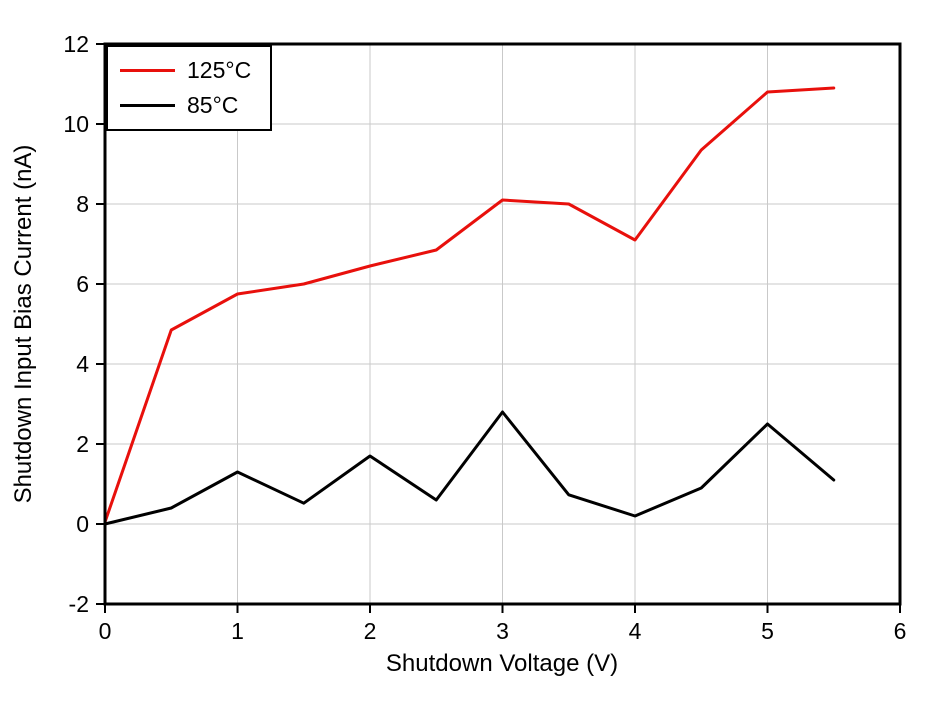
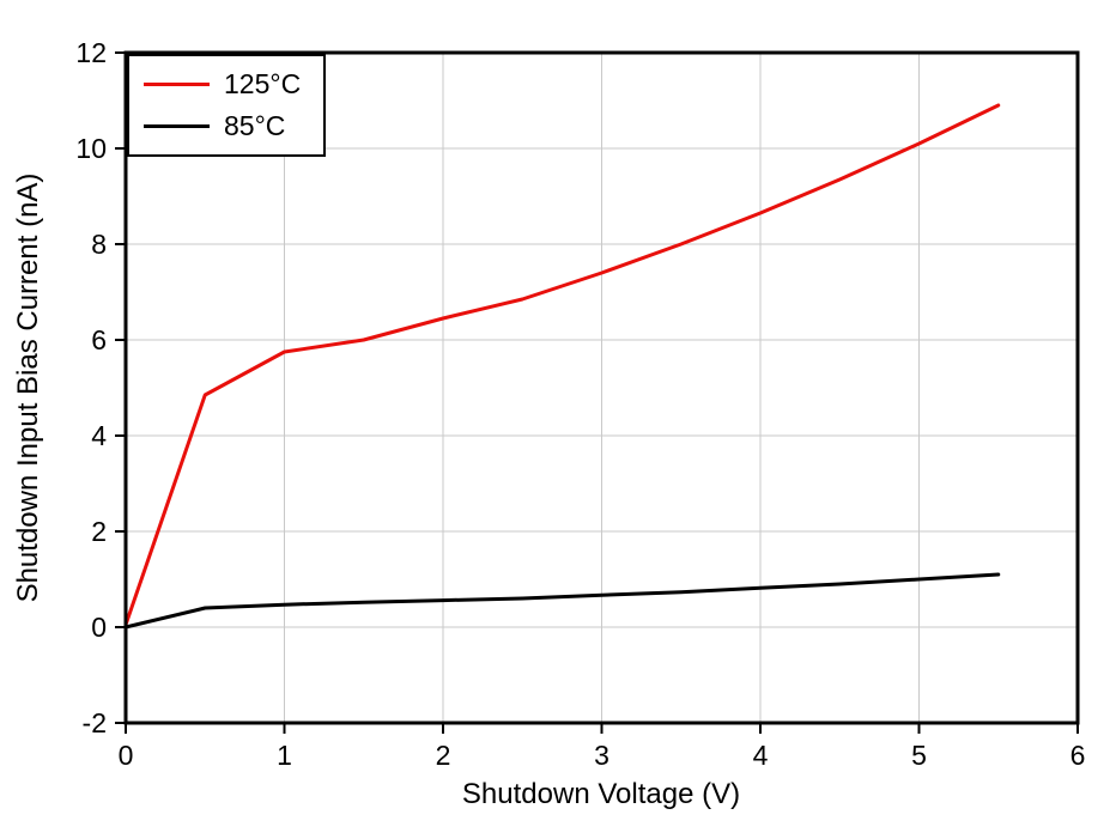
85°C/1: 1.3 -> 0.5
85°C/2: 1.7 -> 0.6
125°C/3: 8.1 -> 7.4
85°C/3: 2.8 -> 0.7
125°C/4: 7.1 -> 8.7
85°C/4: 0.2 -> 0.8
125°C/5: 10.8 -> 10.1
85°C/5: 2.5 -> 1.0
